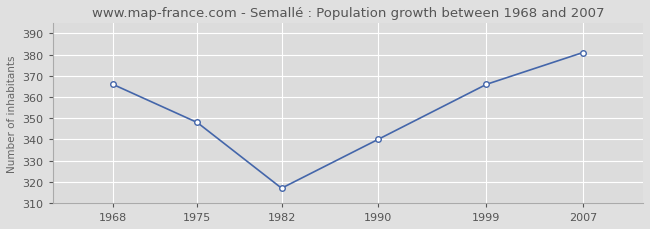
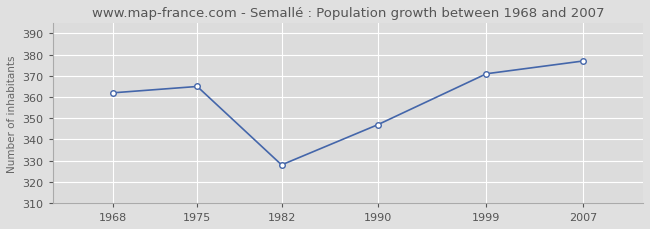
1968: 366 -> 362
1975: 348 -> 365
1982: 317 -> 328
1990: 340 -> 347
1999: 366 -> 371
2007: 381 -> 377
